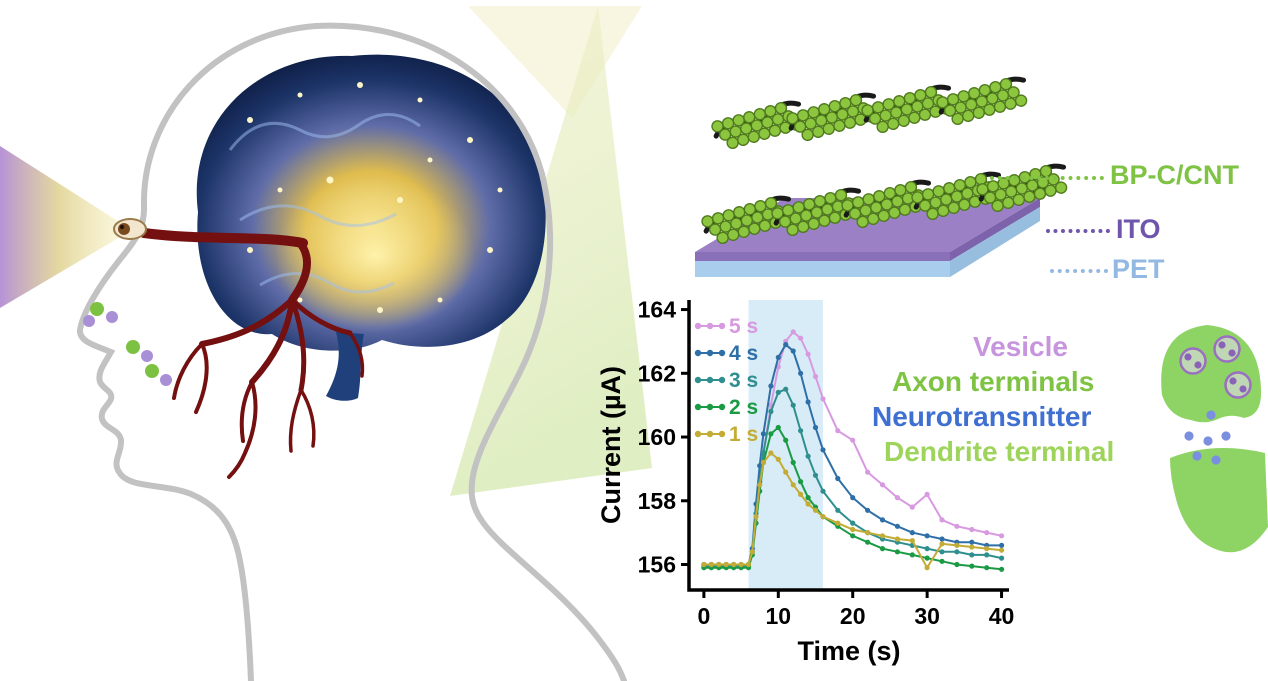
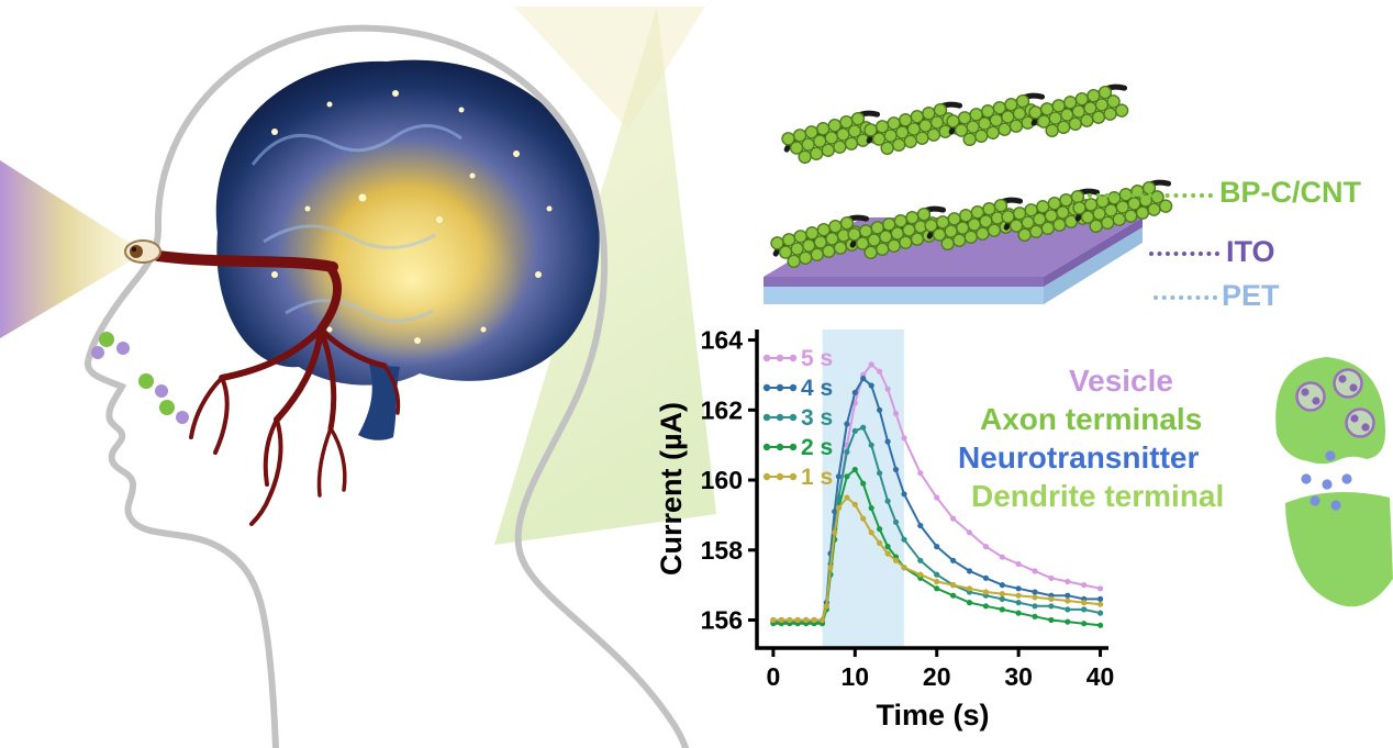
5 s/20: 159.9 -> 159.5
5 s/30: 158.2 -> 157.6
1 s/30: 155.9 -> 156.7
